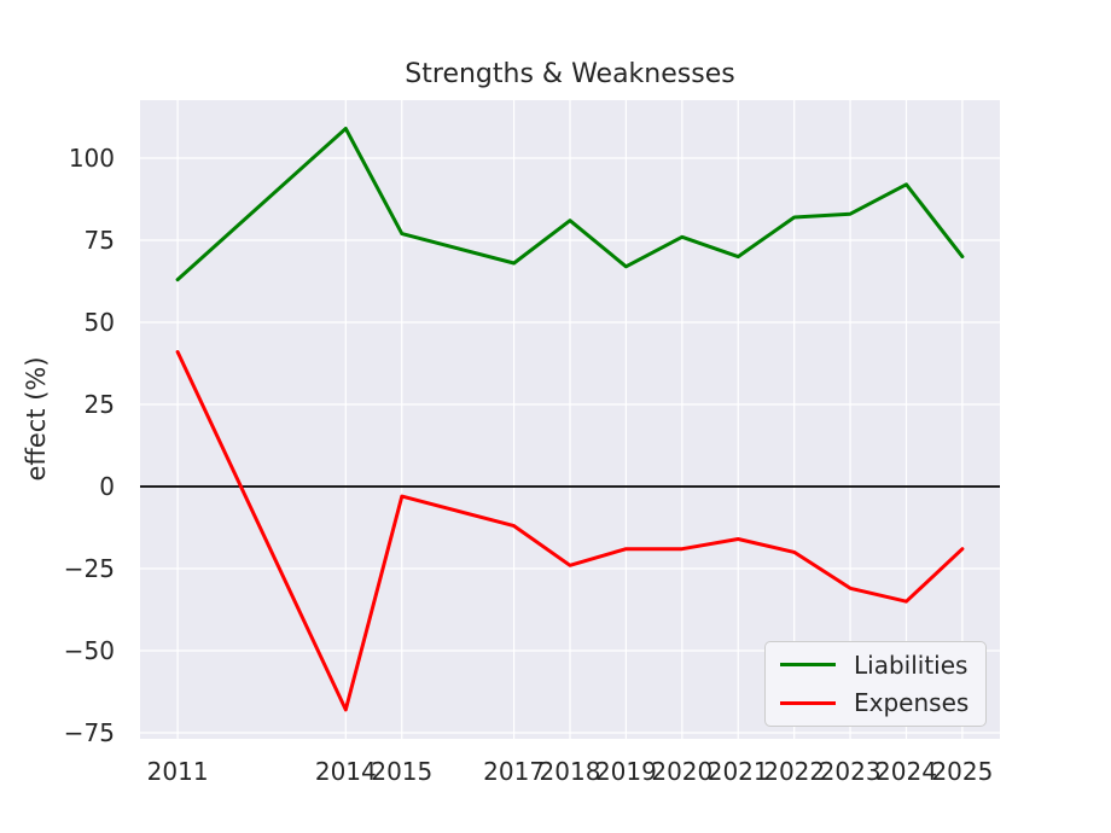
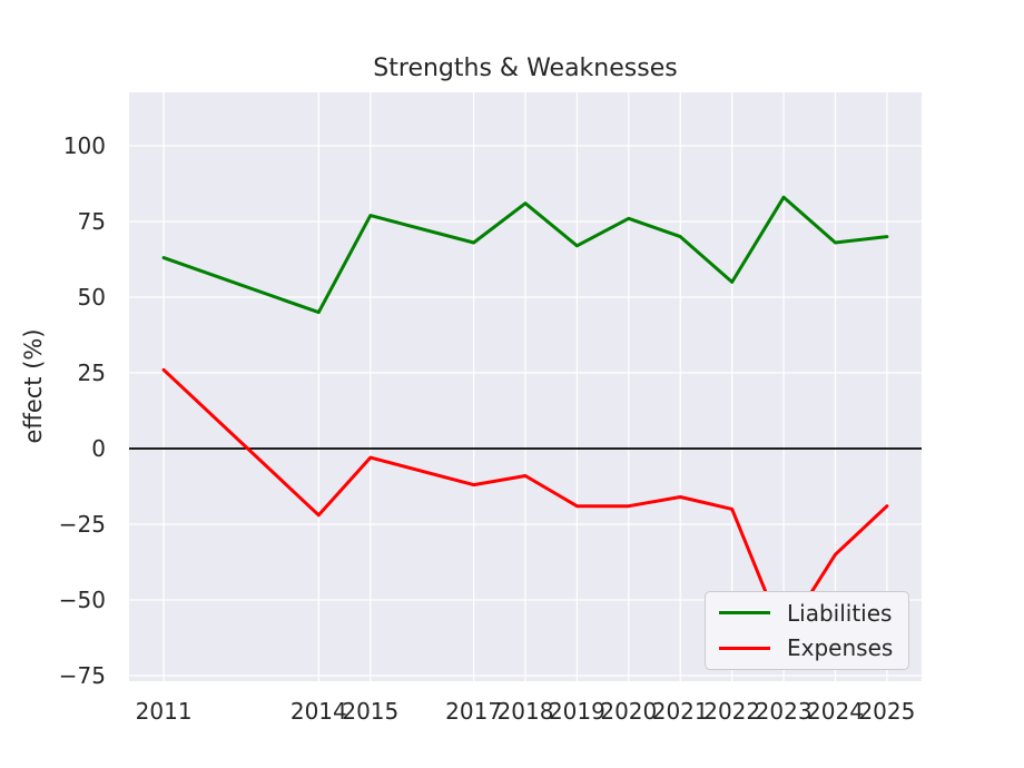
Expenses/2011: 41 -> 26
Liabilities/2014: 109 -> 45
Expenses/2014: -68 -> -22
Expenses/2018: -24 -> -9
Liabilities/2022: 82 -> 55
Expenses/2023: -31 -> -62
Liabilities/2024: 92 -> 68
